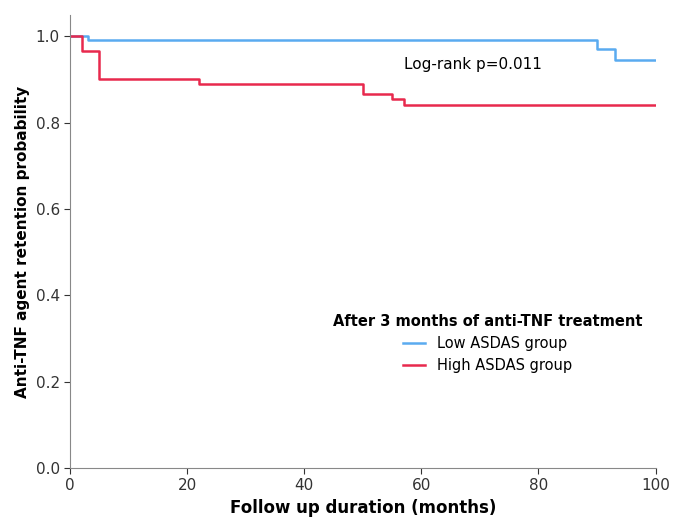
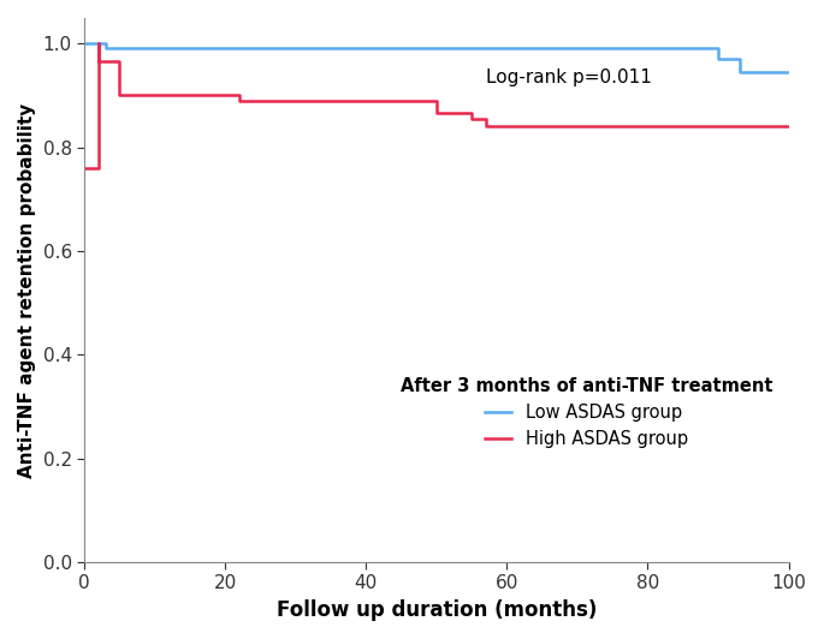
High ASDAS group/0: 1.000 -> 0.760
